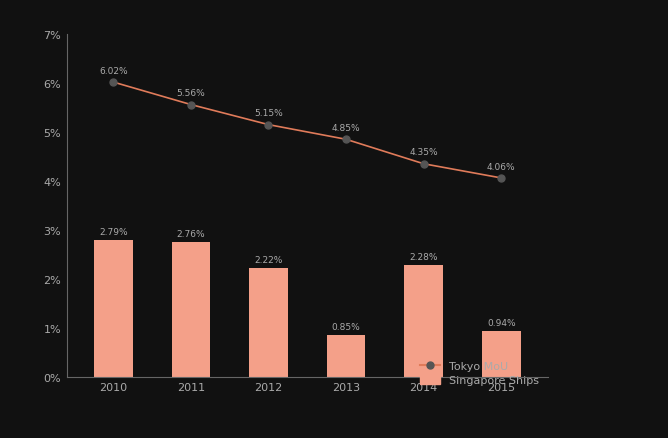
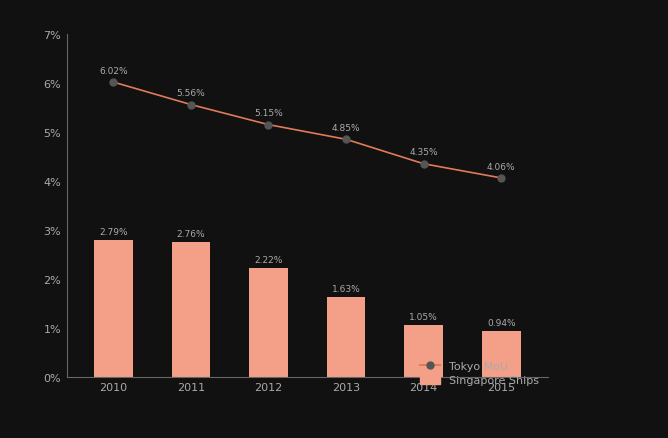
Singapore Ships/2013: 0.85% -> 1.63%
Singapore Ships/2014: 2.28% -> 1.05%
